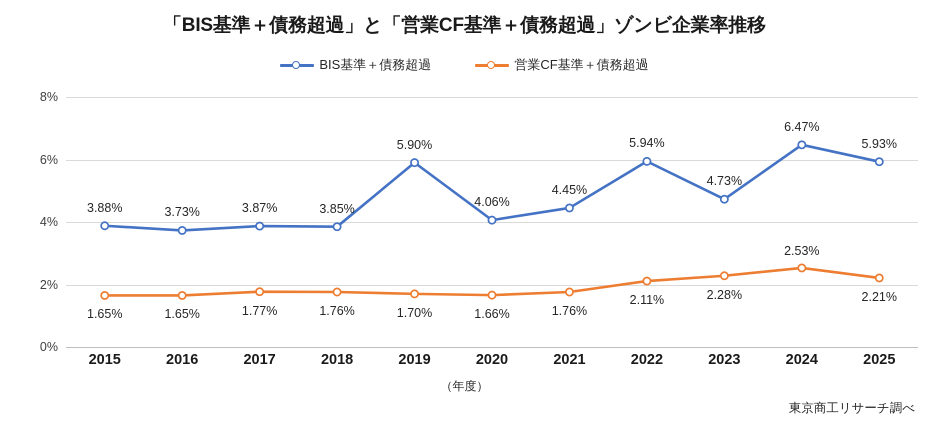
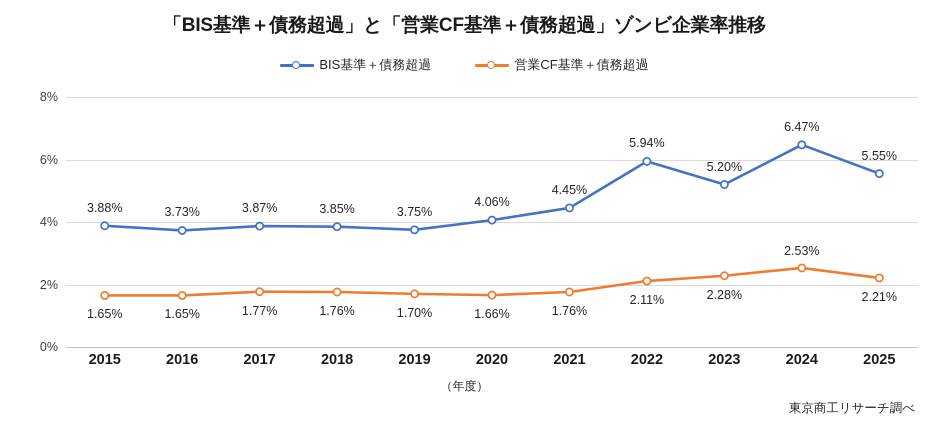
BIS基準＋債務超過/2019: 5.90% -> 3.75%
BIS基準＋債務超過/2023: 4.73% -> 5.20%
BIS基準＋債務超過/2025: 5.93% -> 5.55%
